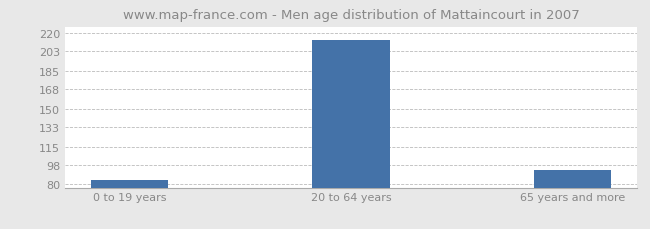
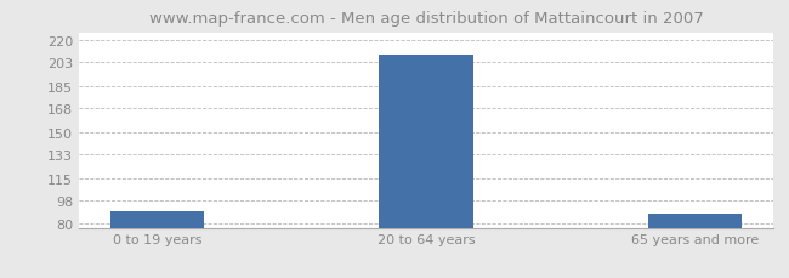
0 to 19 years: 84 -> 90
20 to 64 years: 214 -> 209
65 years and more: 93 -> 88
